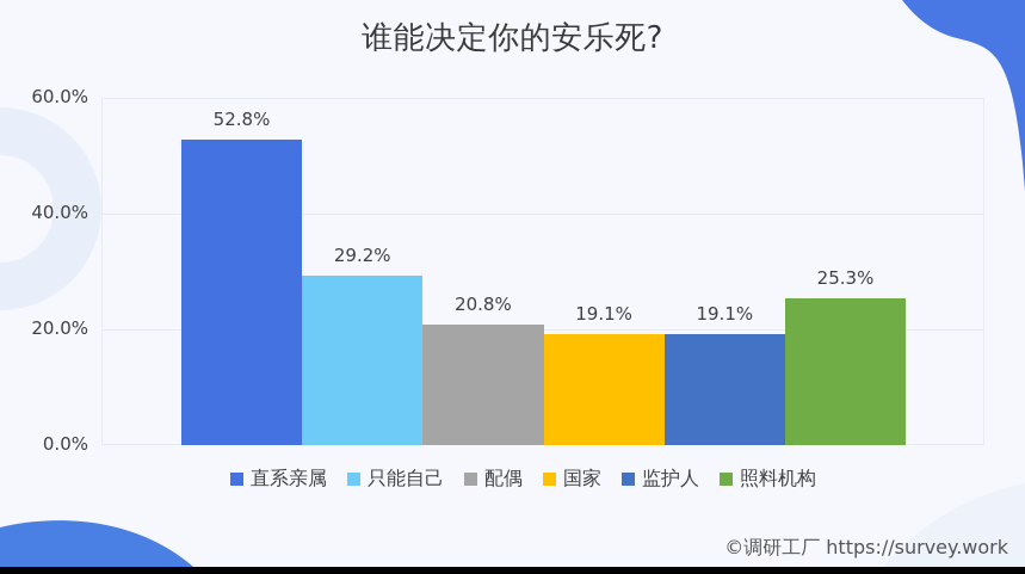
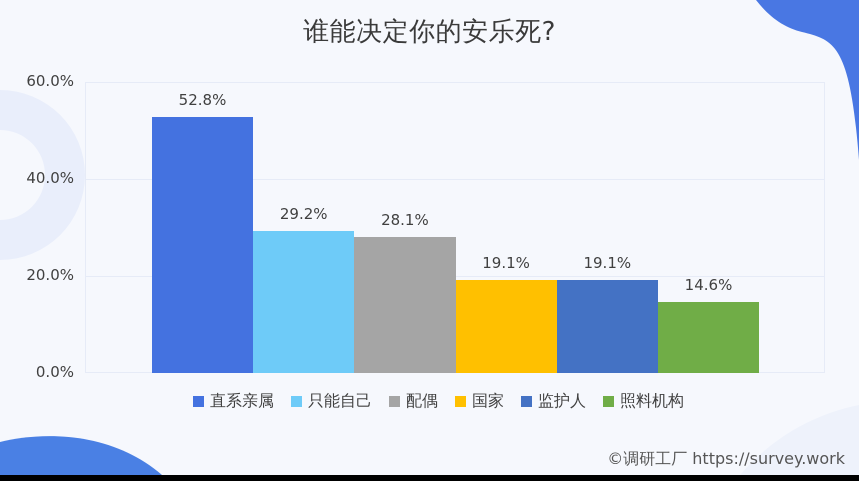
配偶: 20.8% -> 28.1%
照料机构: 25.3% -> 14.6%
